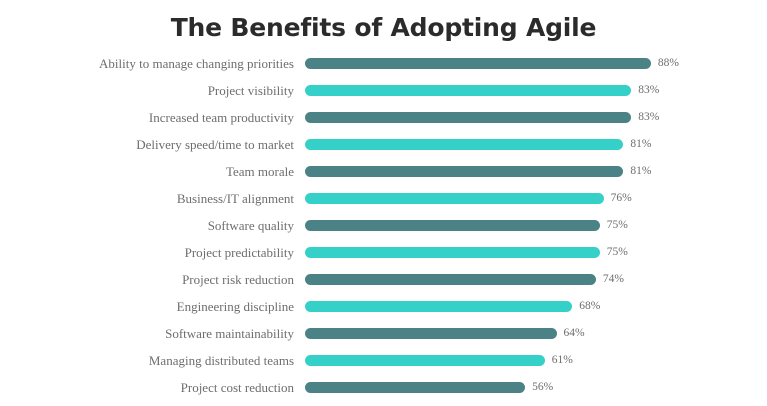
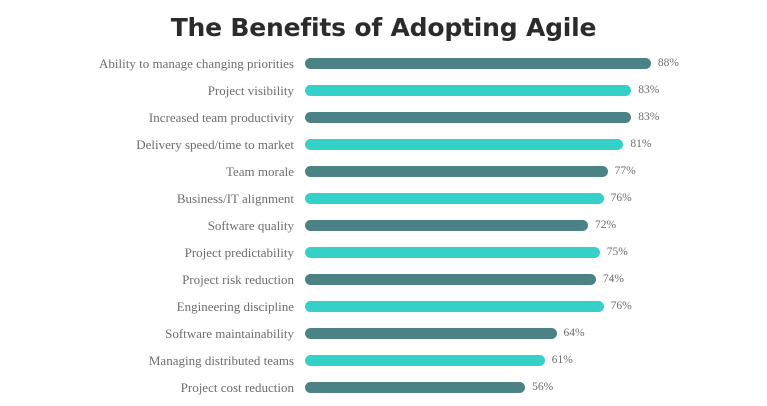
Team morale: 81% -> 77%
Software quality: 75% -> 72%
Engineering discipline: 68% -> 76%
